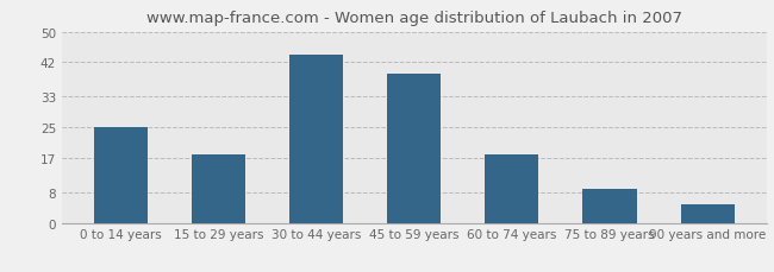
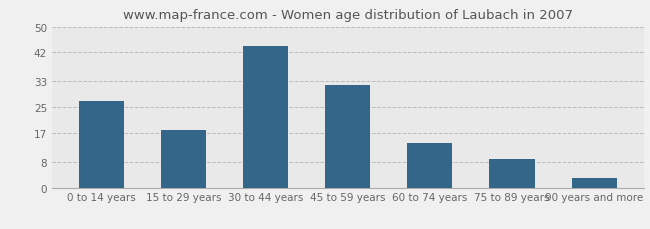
0 to 14 years: 25 -> 27
45 to 59 years: 39 -> 32
60 to 74 years: 18 -> 14
90 years and more: 5 -> 3
